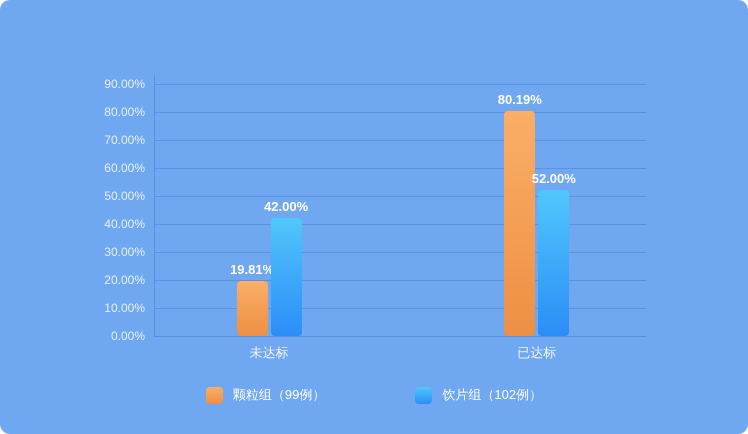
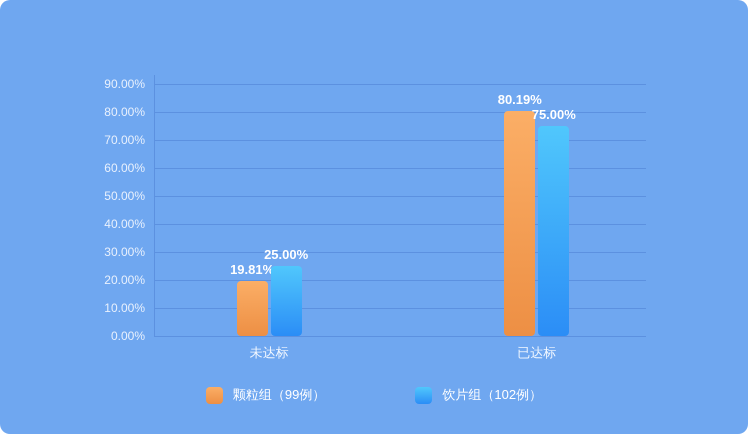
饮片组（102例）/未达标: 42.00% -> 25.00%
饮片组（102例）/已达标: 52.00% -> 75.00%
